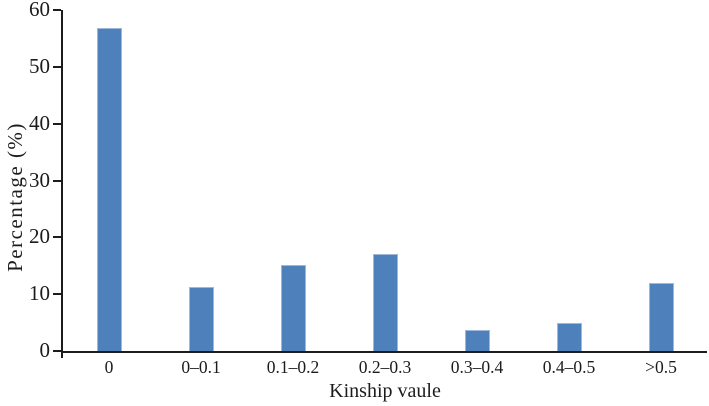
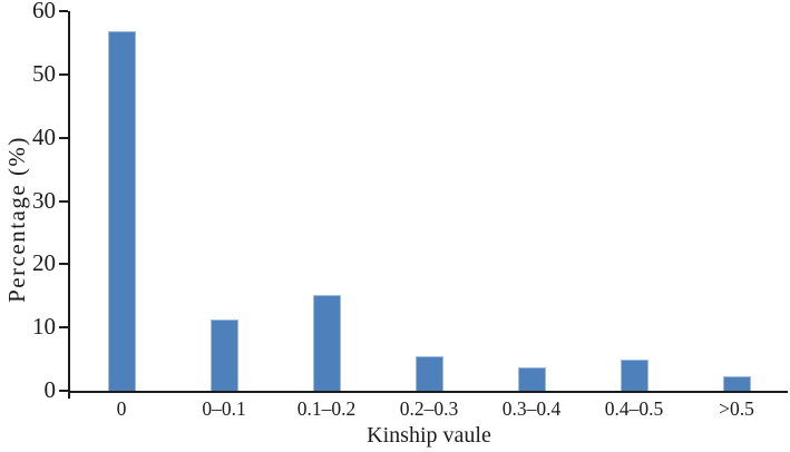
0.2–0.3: 17 -> 5
>0.5: 12 -> 2
